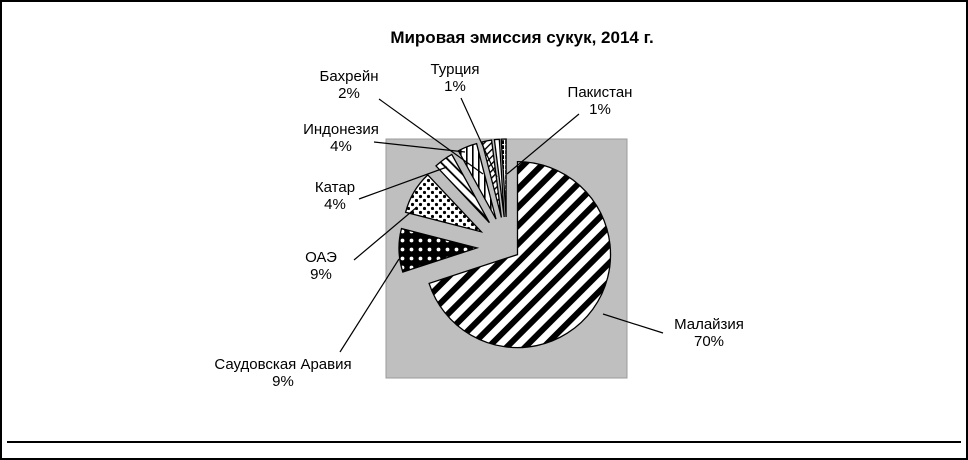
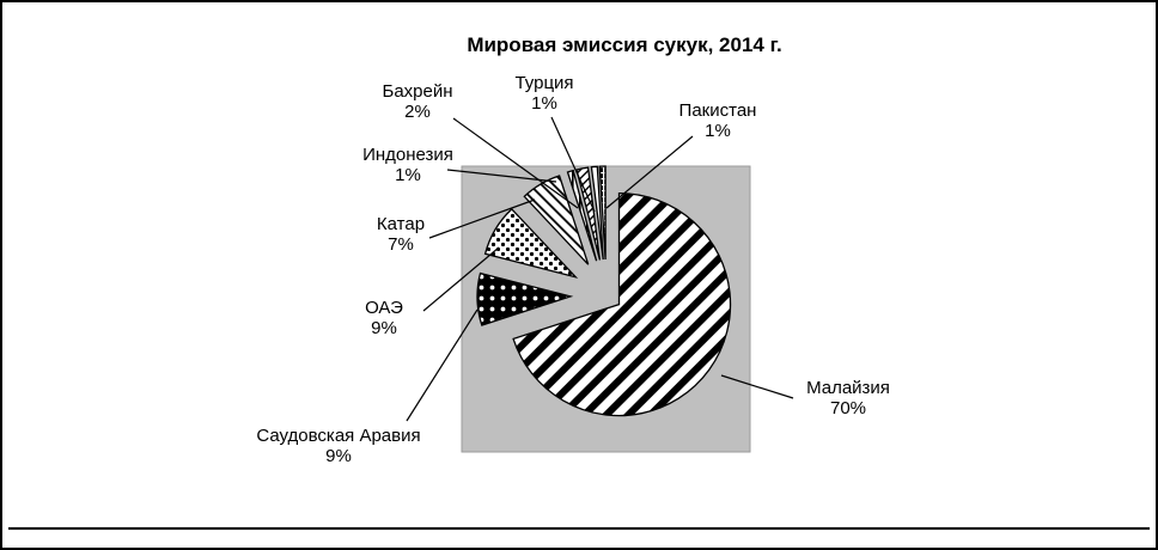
Катар: 4% -> 7%
Индонезия: 4% -> 1%
